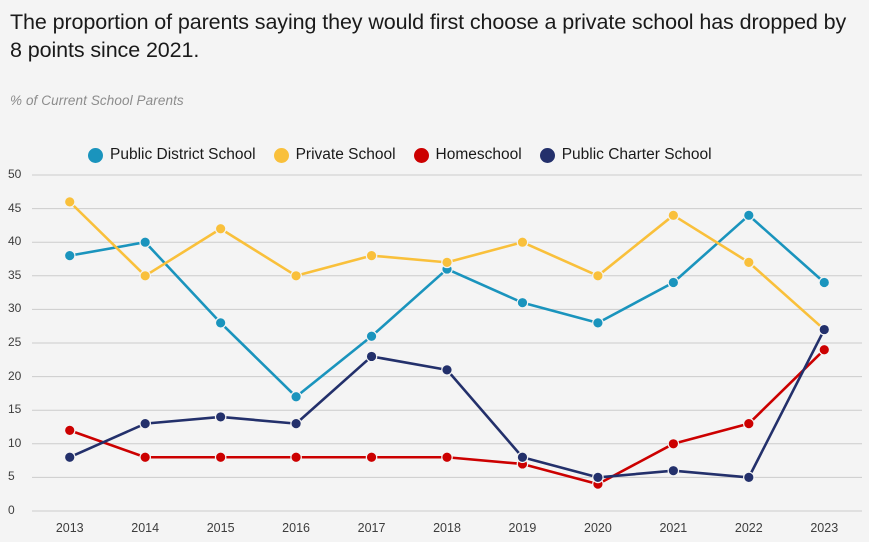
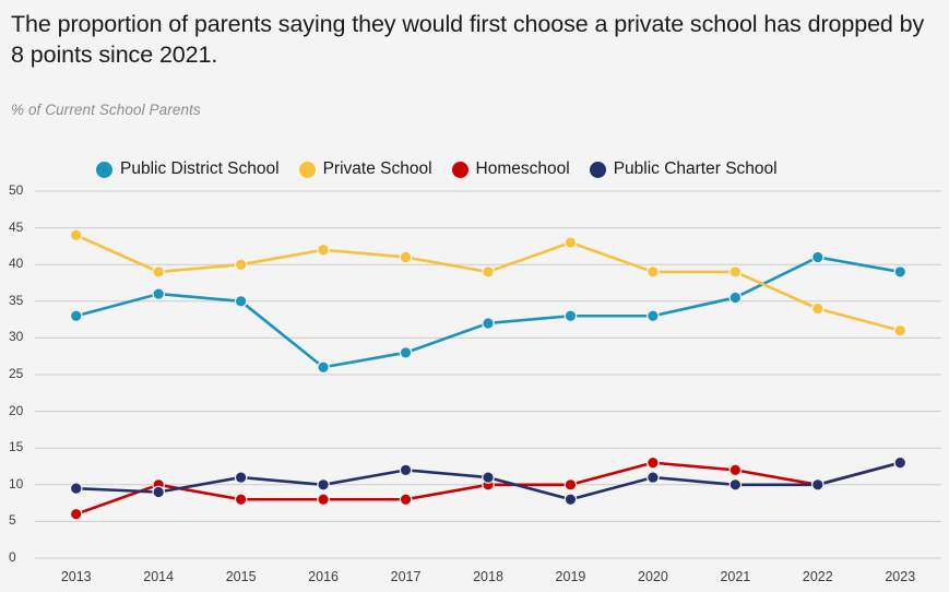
Public District School/2013: 38 -> 33
Private School/2013: 46 -> 44
Homeschool/2013: 12 -> 6
Public Charter School/2013: 8 -> 10
Public District School/2014: 40 -> 36
Private School/2014: 35 -> 39
Homeschool/2014: 8 -> 10
Public Charter School/2014: 13 -> 9
Public District School/2015: 28 -> 35
Private School/2015: 42 -> 40
Public Charter School/2015: 14 -> 11
Public District School/2016: 17 -> 26
Private School/2016: 35 -> 42
Public Charter School/2016: 13 -> 10
Public District School/2017: 26 -> 28
Private School/2017: 38 -> 41
Public Charter School/2017: 23 -> 12
Public District School/2018: 36 -> 32
Private School/2018: 37 -> 39
Homeschool/2018: 8 -> 10
Public Charter School/2018: 21 -> 11
Public District School/2019: 31 -> 33
Private School/2019: 40 -> 43
Homeschool/2019: 7 -> 10
Public District School/2020: 28 -> 33
Private School/2020: 35 -> 39
Homeschool/2020: 4 -> 13
Public Charter School/2020: 5 -> 11
Public District School/2021: 34 -> 36
Private School/2021: 44 -> 39
Homeschool/2021: 10 -> 12
Public Charter School/2021: 6 -> 10
Public District School/2022: 44 -> 41
Private School/2022: 37 -> 34
Homeschool/2022: 13 -> 10
Public Charter School/2022: 5 -> 10
Public District School/2023: 34 -> 39
Private School/2023: 27 -> 31
Homeschool/2023: 24 -> 13
Public Charter School/2023: 27 -> 13
